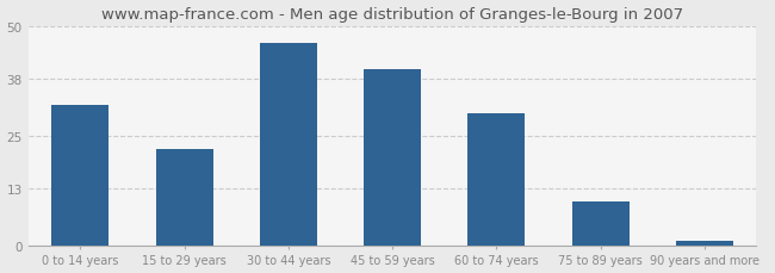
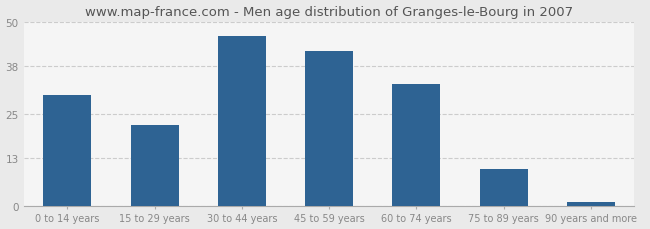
0 to 14 years: 32 -> 30
45 to 59 years: 40 -> 42
60 to 74 years: 30 -> 33
